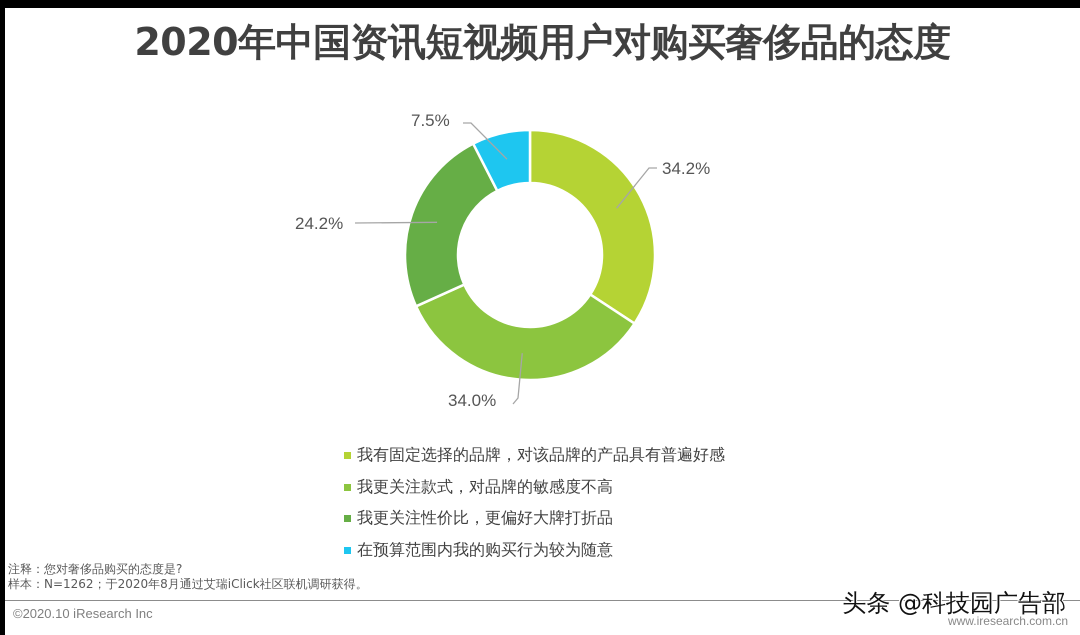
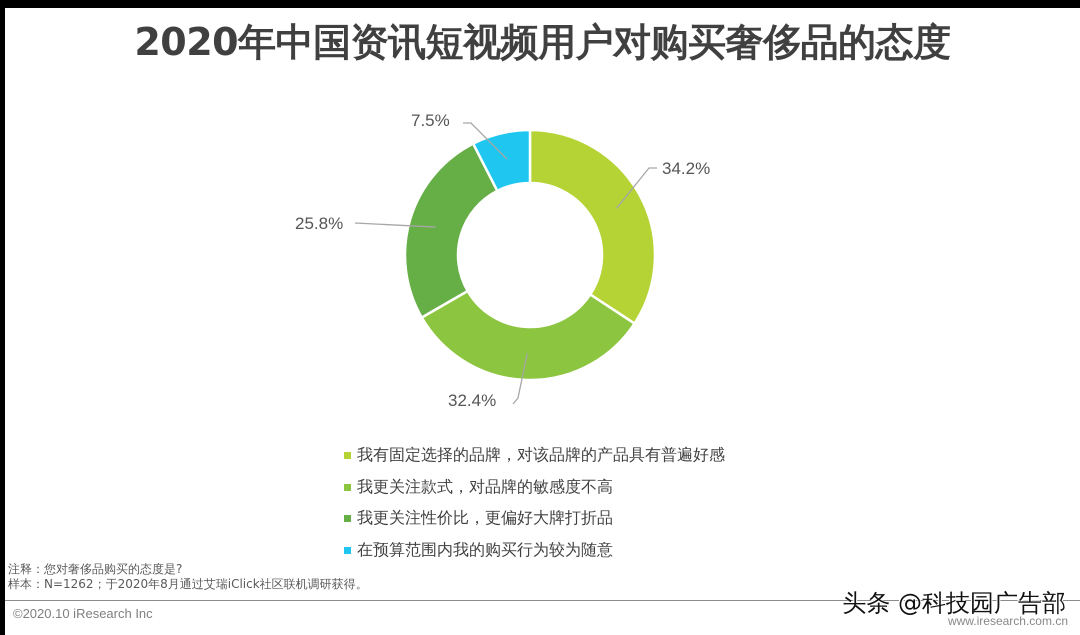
我更关注款式，对品牌的敏感度不高: 34.0% -> 32.4%
我更关注性价比，更偏好大牌打折品: 24.2% -> 25.8%
